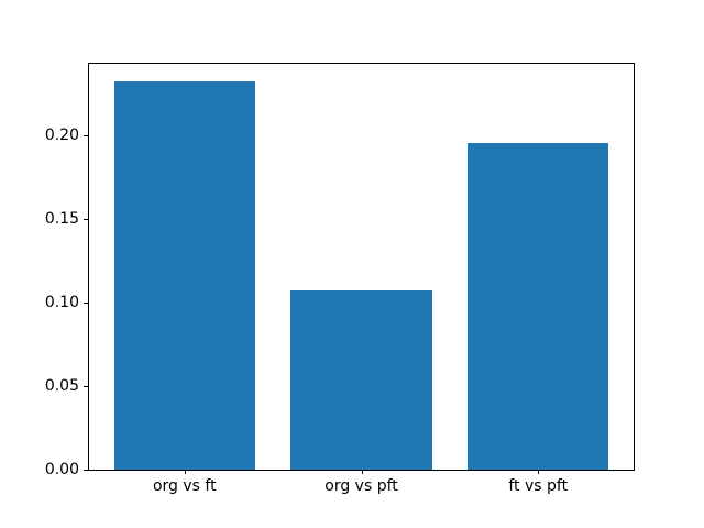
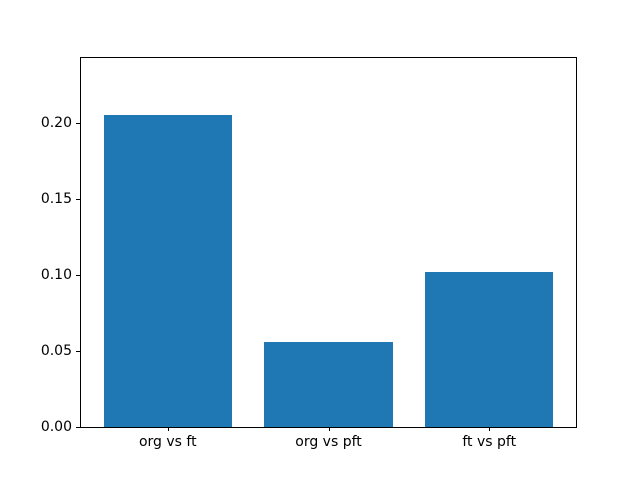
org vs ft: 0.232 -> 0.205
org vs pft: 0.107 -> 0.056
ft vs pft: 0.195 -> 0.102
